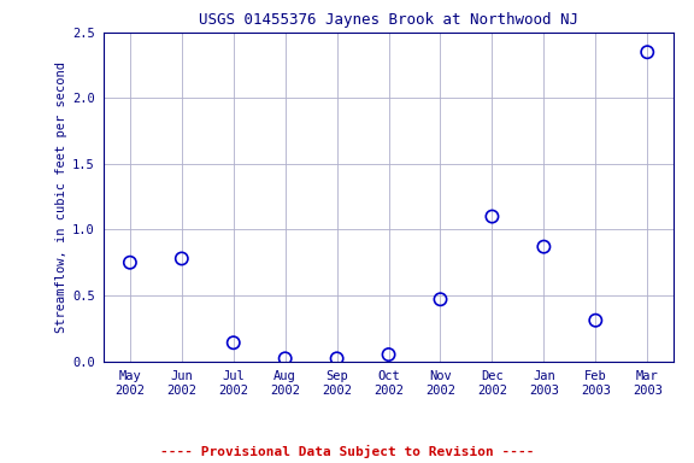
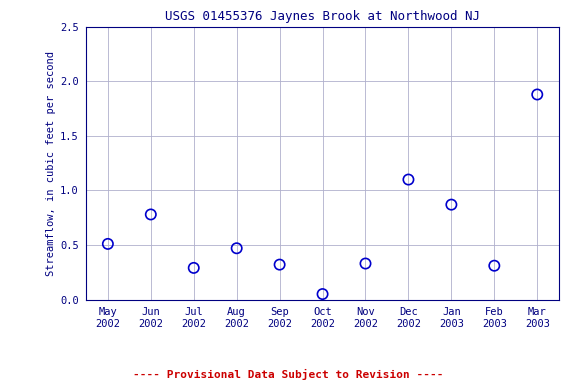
May 2002: 0.75 -> 0.51
Jul 2002: 0.14 -> 0.29
Aug 2002: 0.02 -> 0.47
Sep 2002: 0.02 -> 0.32
Nov 2002: 0.47 -> 0.33
Mar 2003: 2.35 -> 1.88
